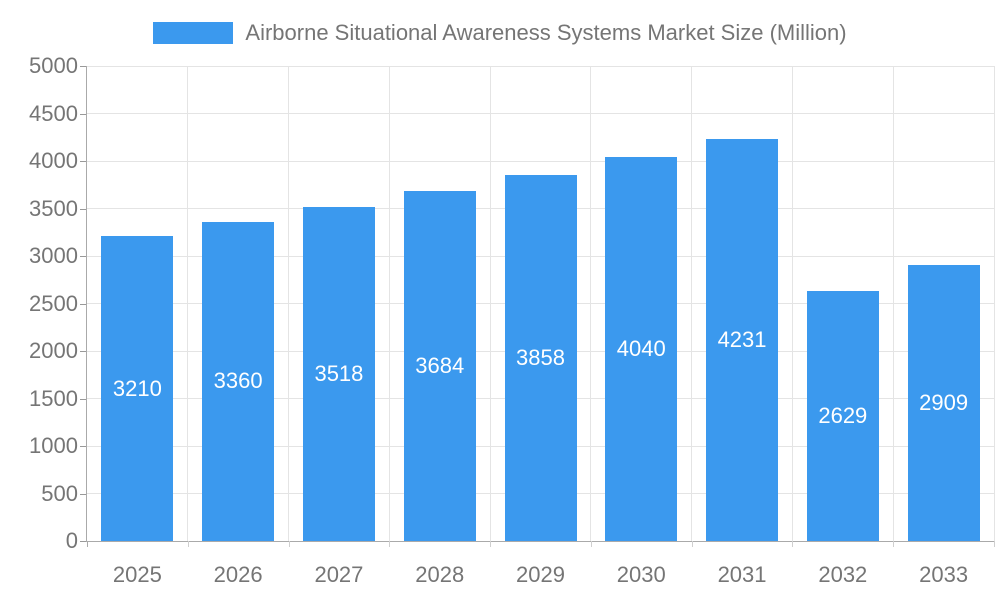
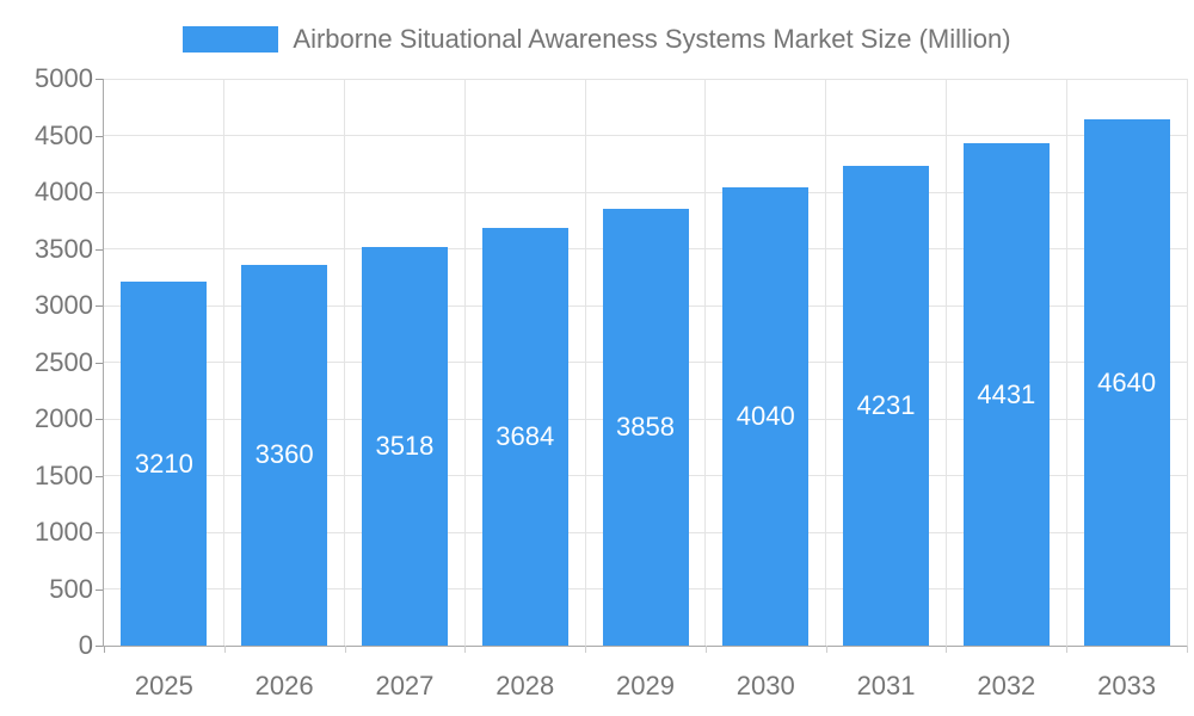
2032: 2629 -> 4431
2033: 2909 -> 4640
